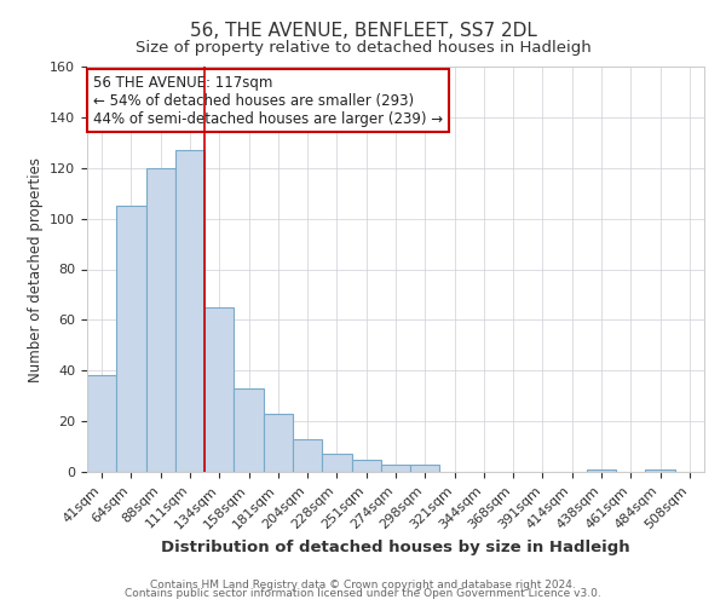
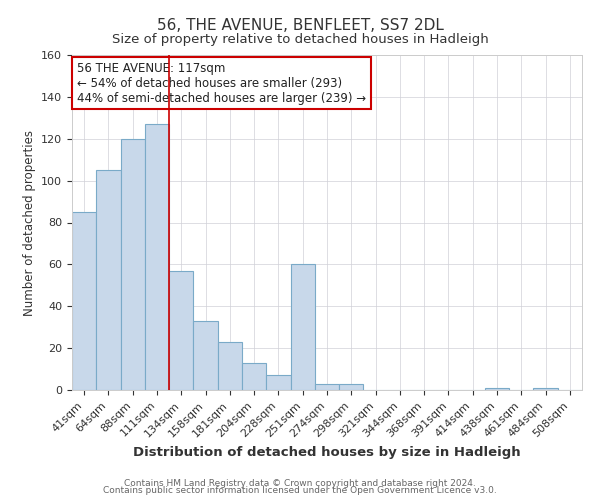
41sqm: 38 -> 85
134sqm: 65 -> 57
251sqm: 5 -> 60
